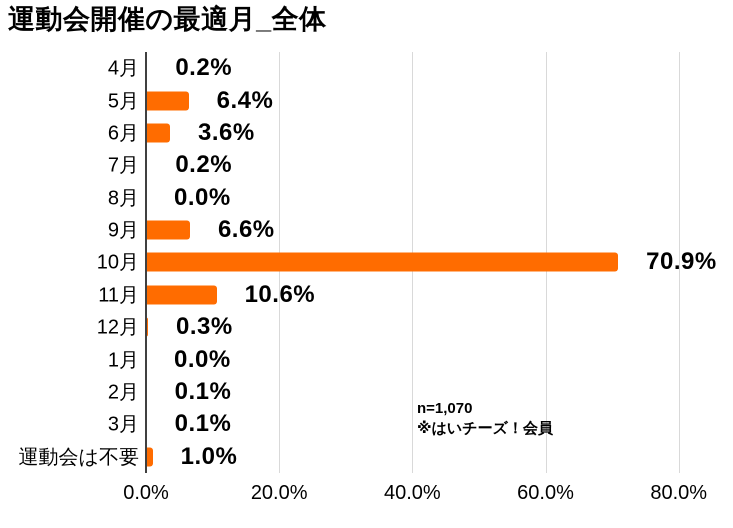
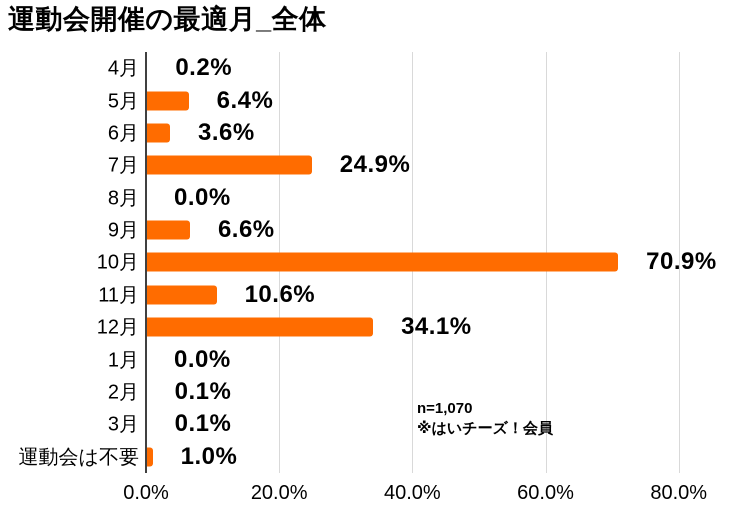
7月: 0.2% -> 24.9%
12月: 0.3% -> 34.1%
